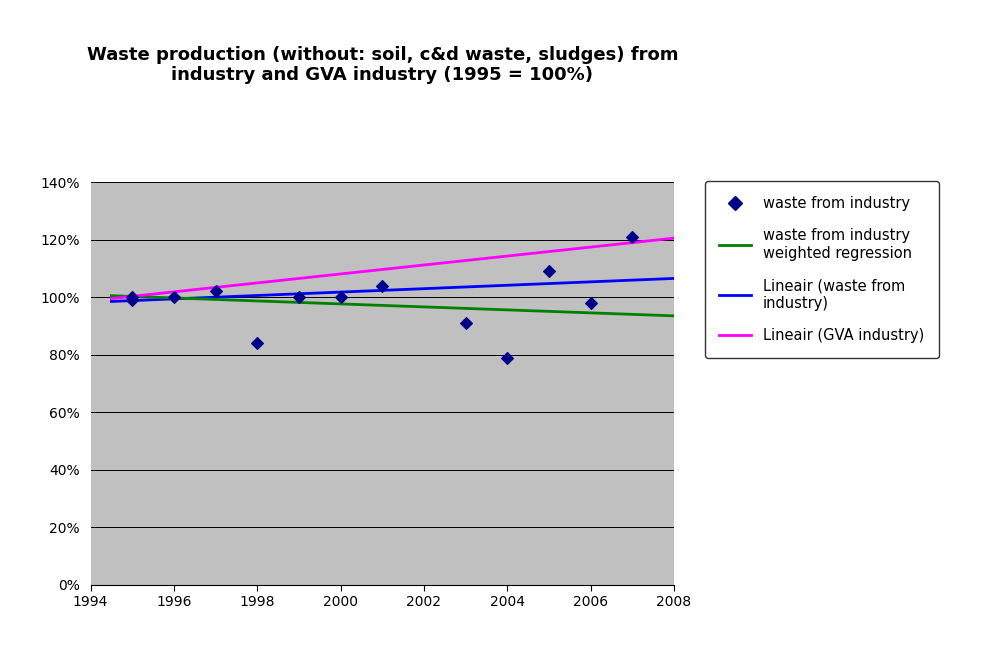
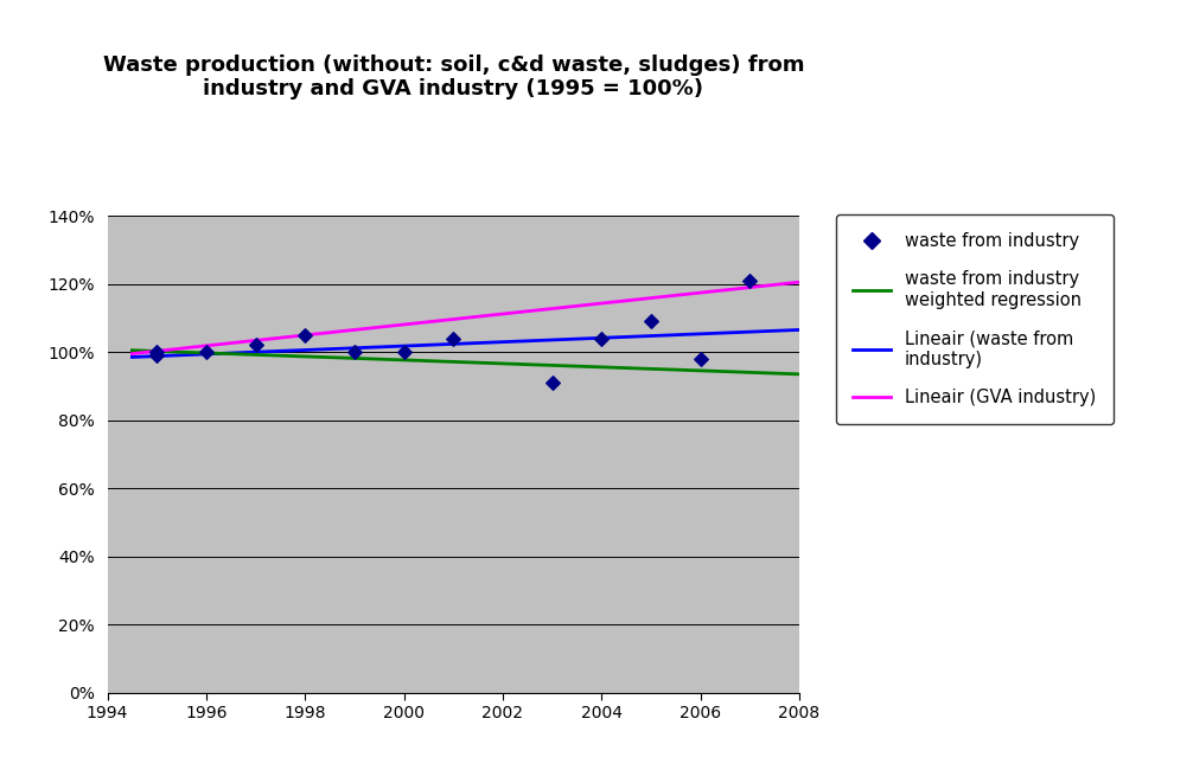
1998: 84% -> 105%
2004: 79% -> 104%
